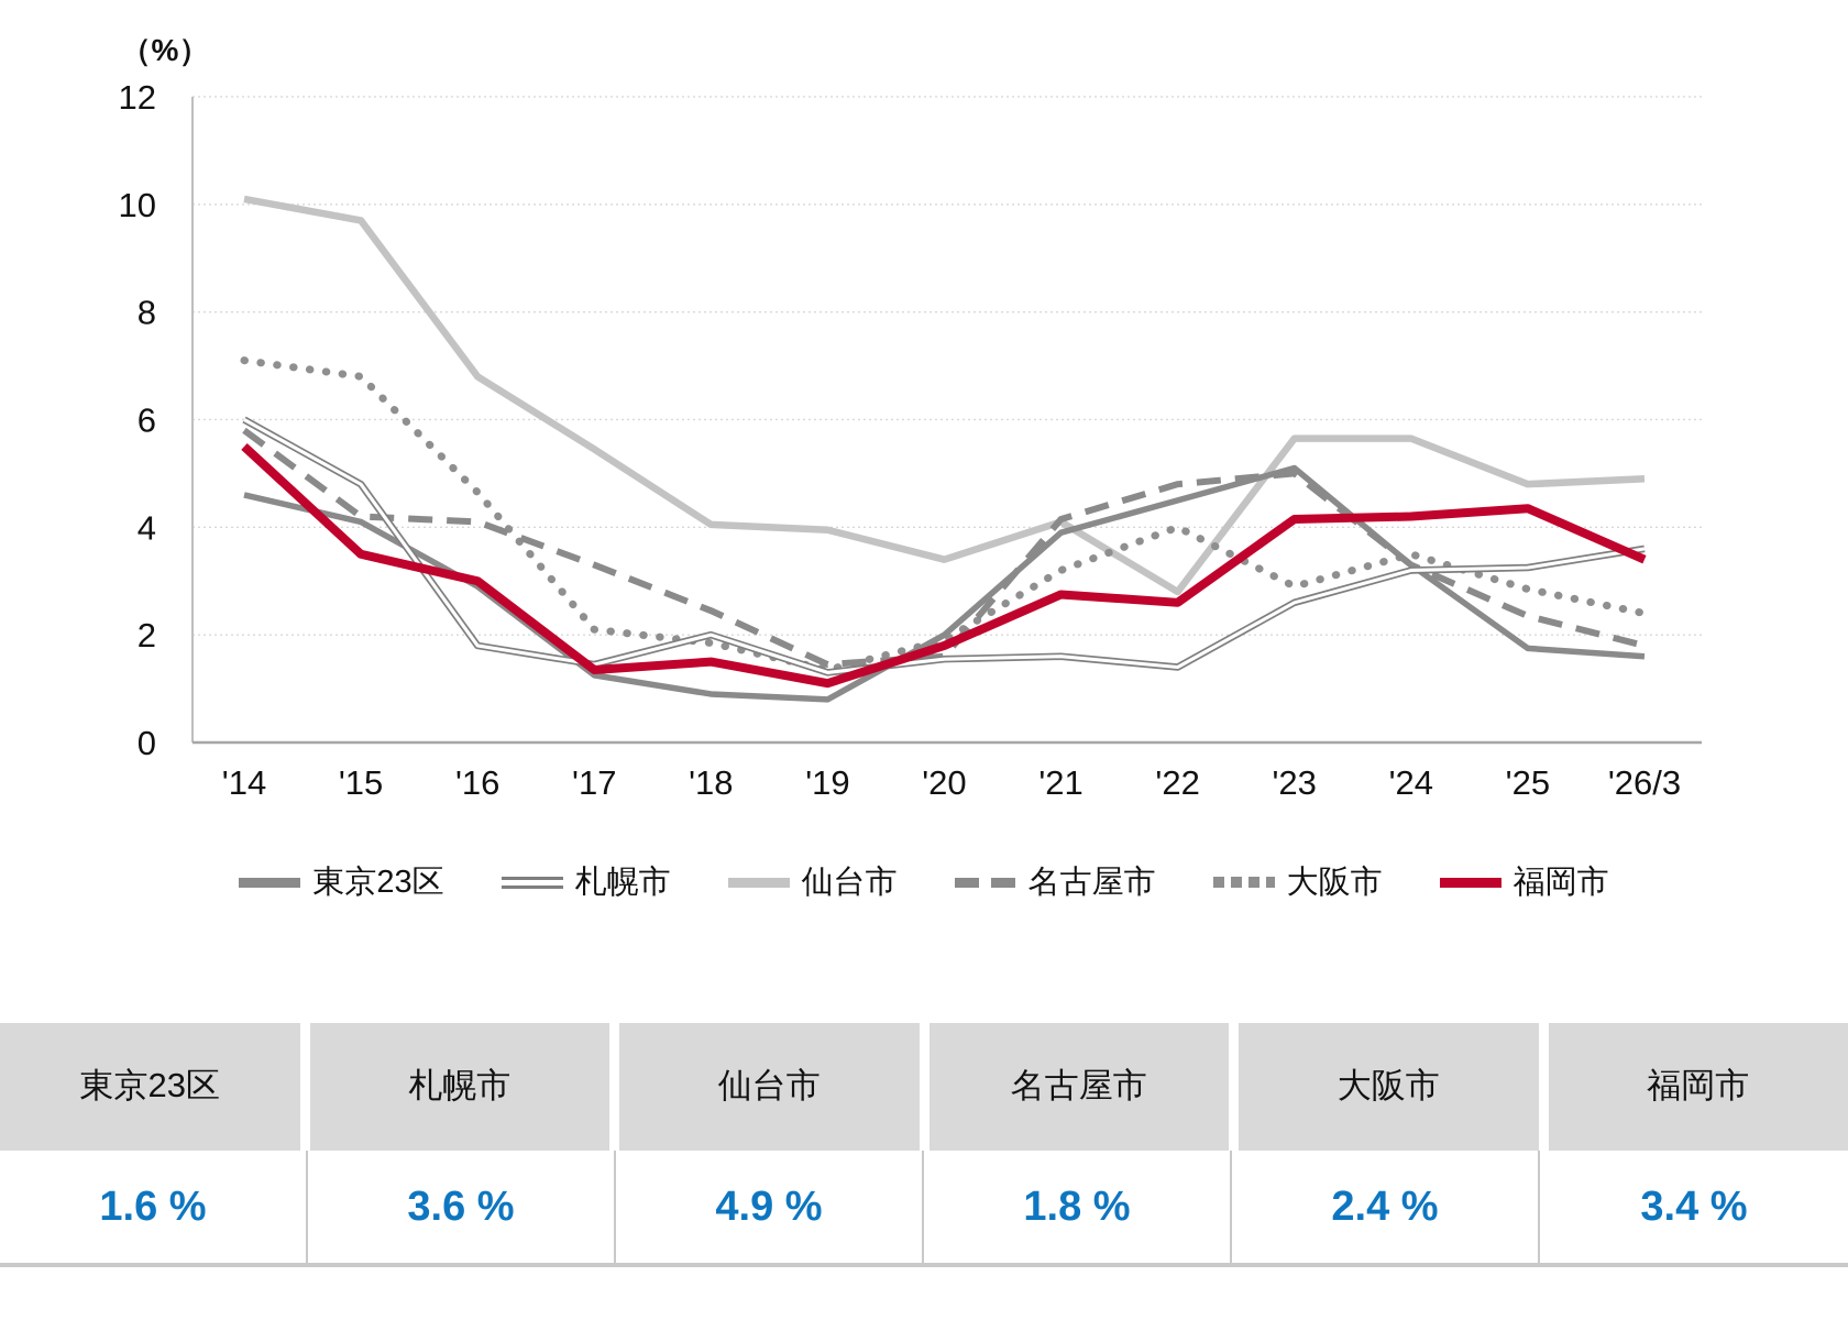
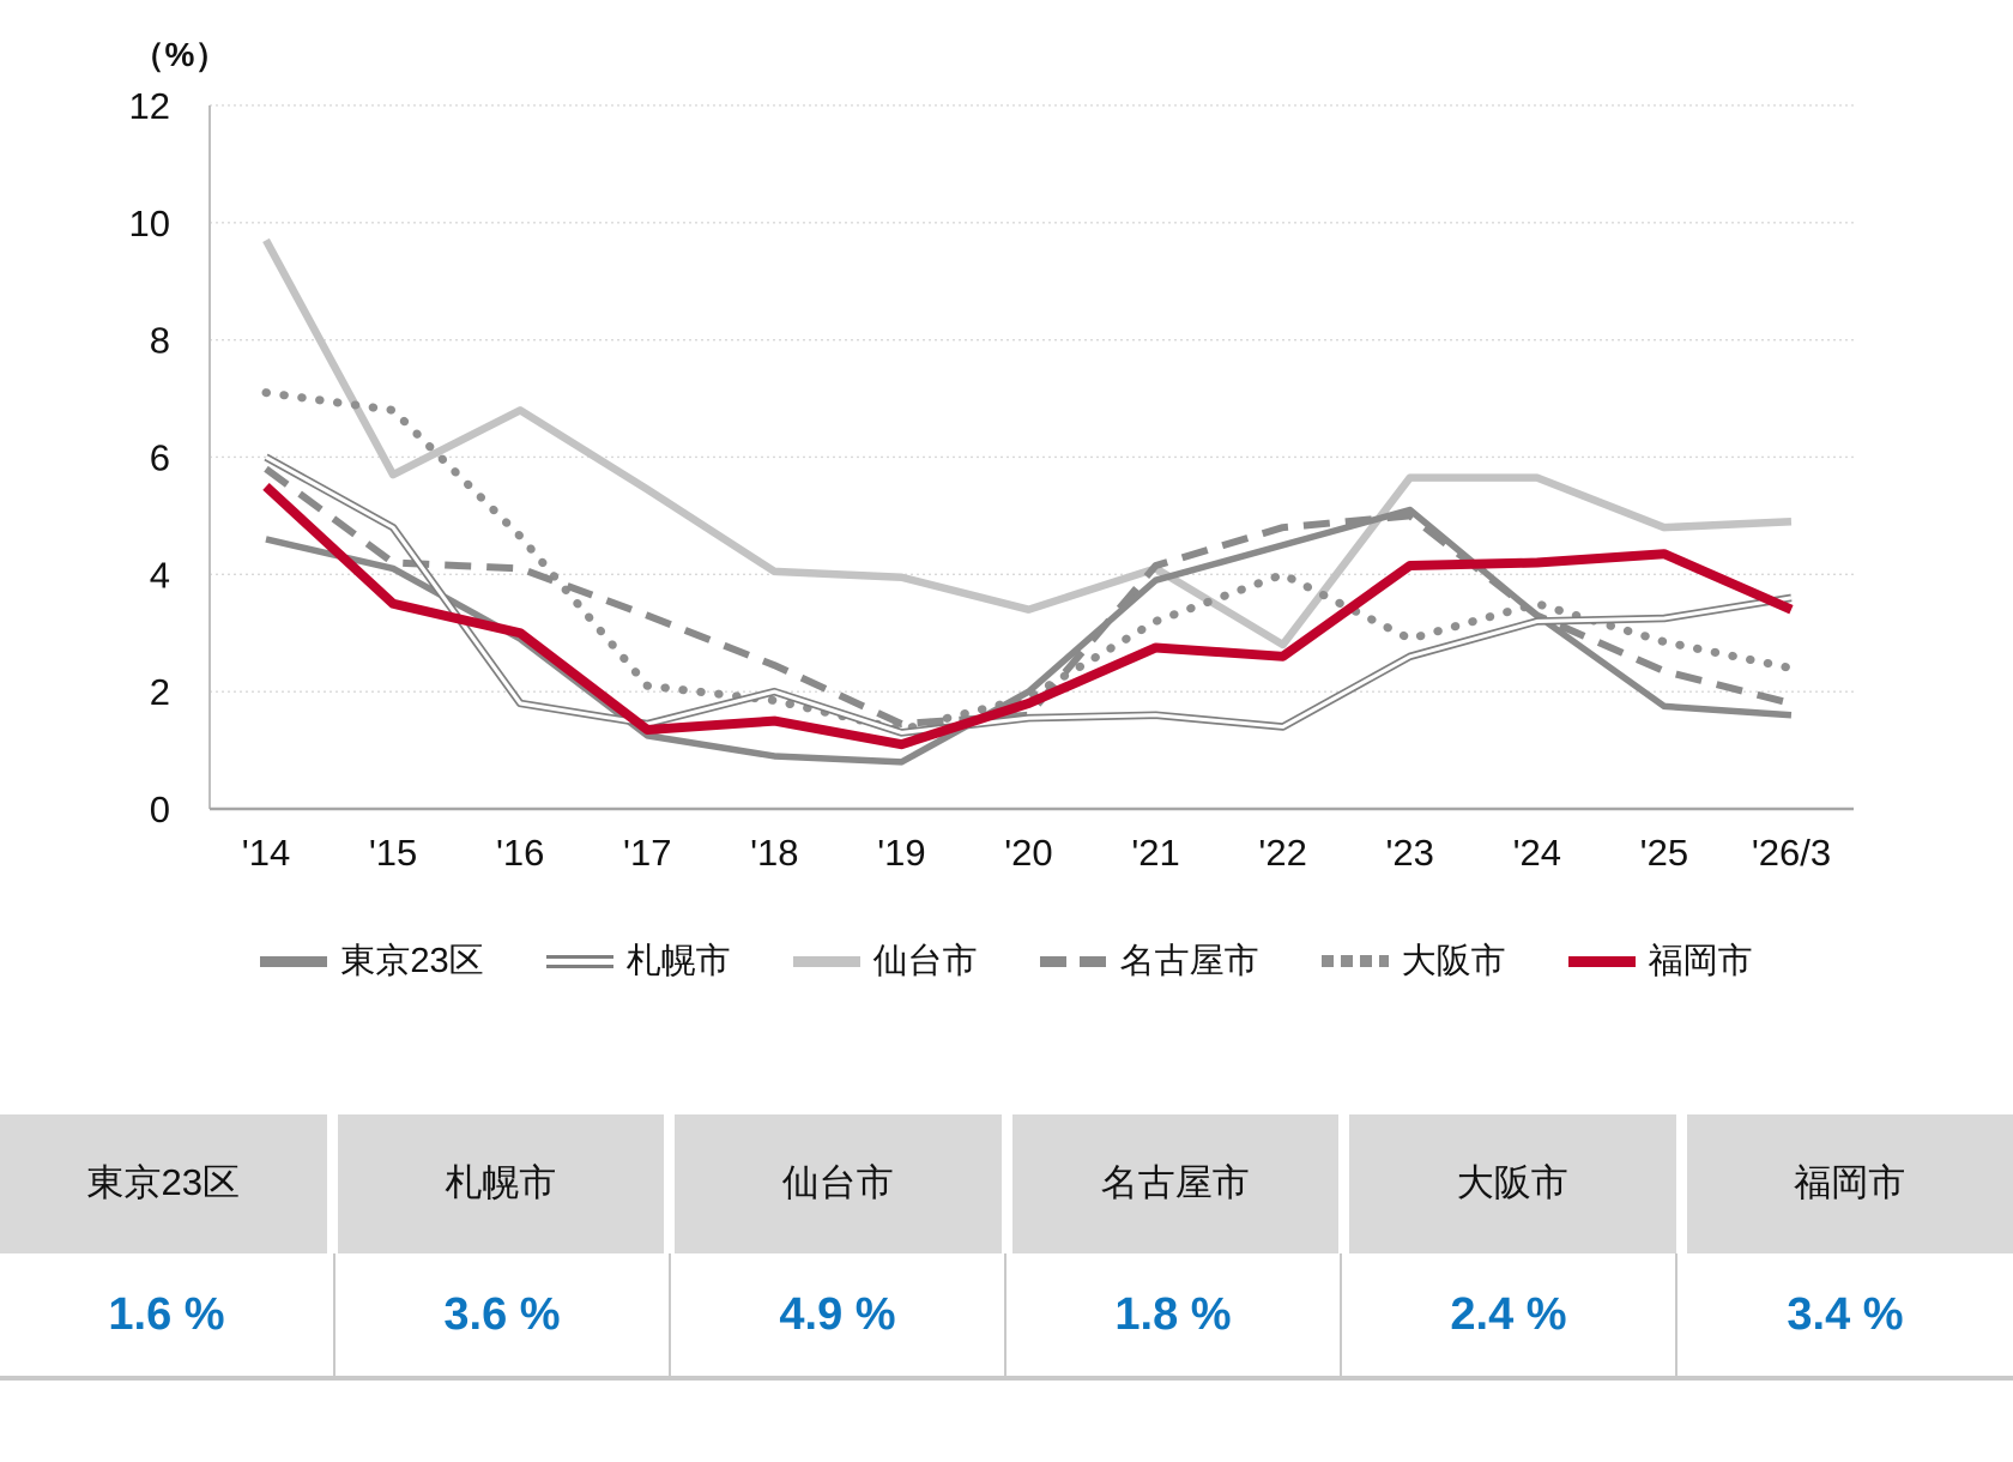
仙台市/'14: 10.1 -> 9.7
仙台市/'15: 9.7 -> 5.7
